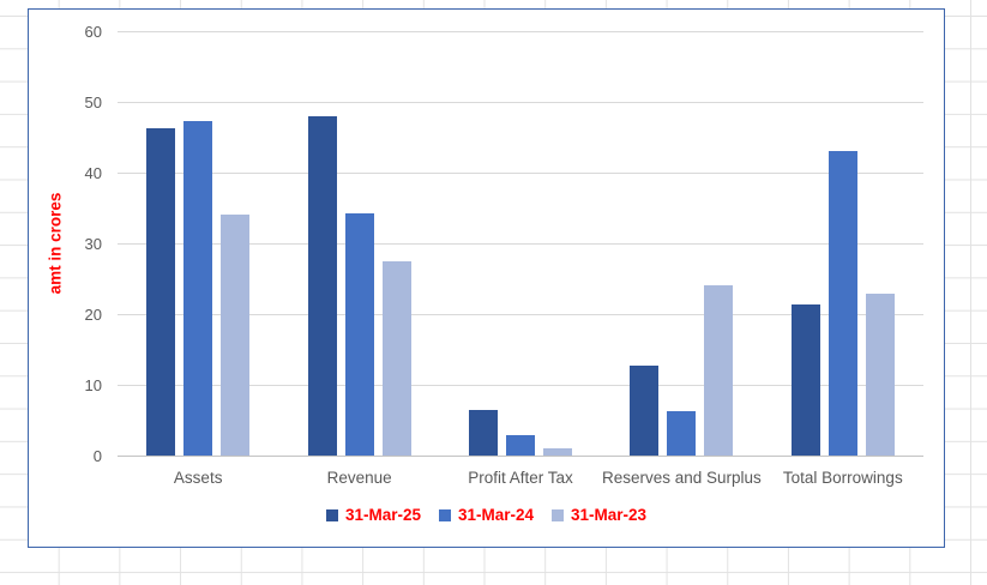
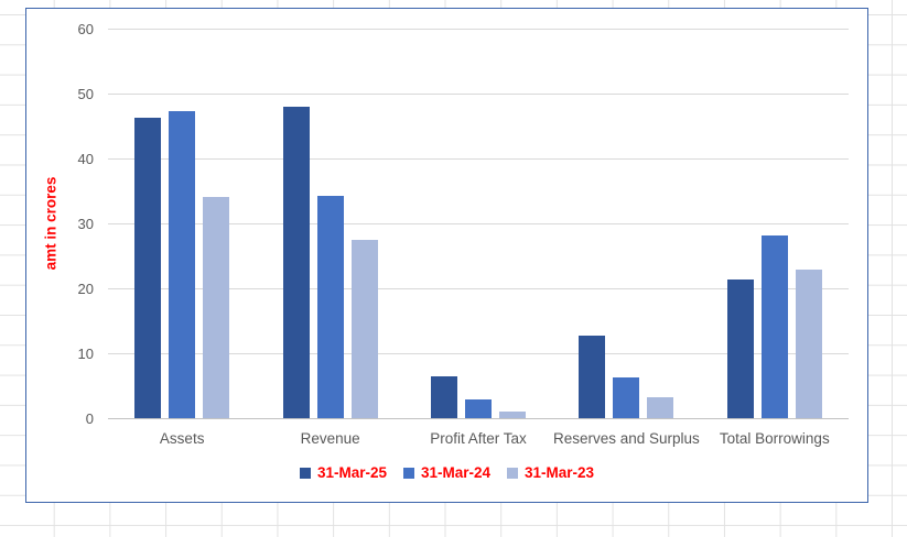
31-Mar-23/Reserves and Surplus: 24 -> 3
31-Mar-24/Total Borrowings: 43 -> 28
